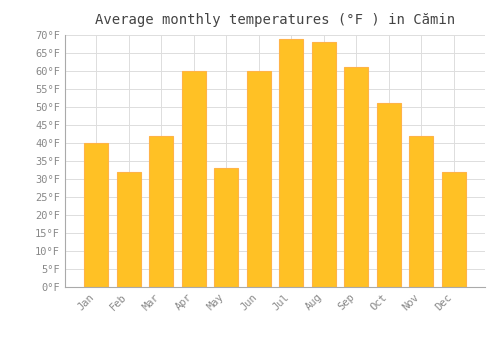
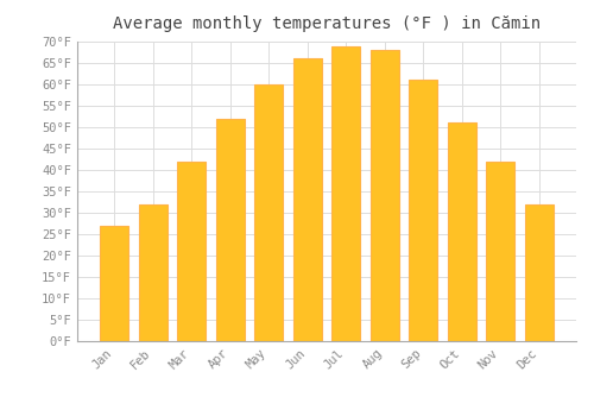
Jan: 40°F -> 27°F
Apr: 60°F -> 52°F
May: 33°F -> 60°F
Jun: 60°F -> 66°F
